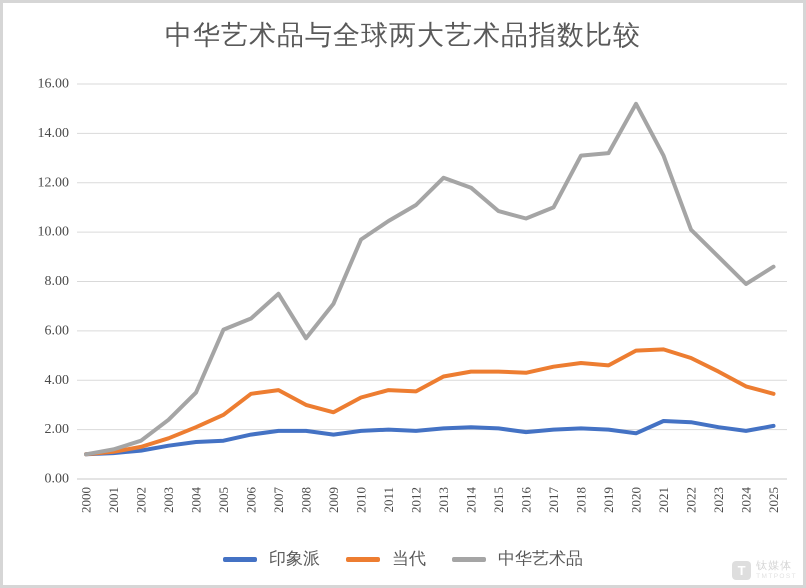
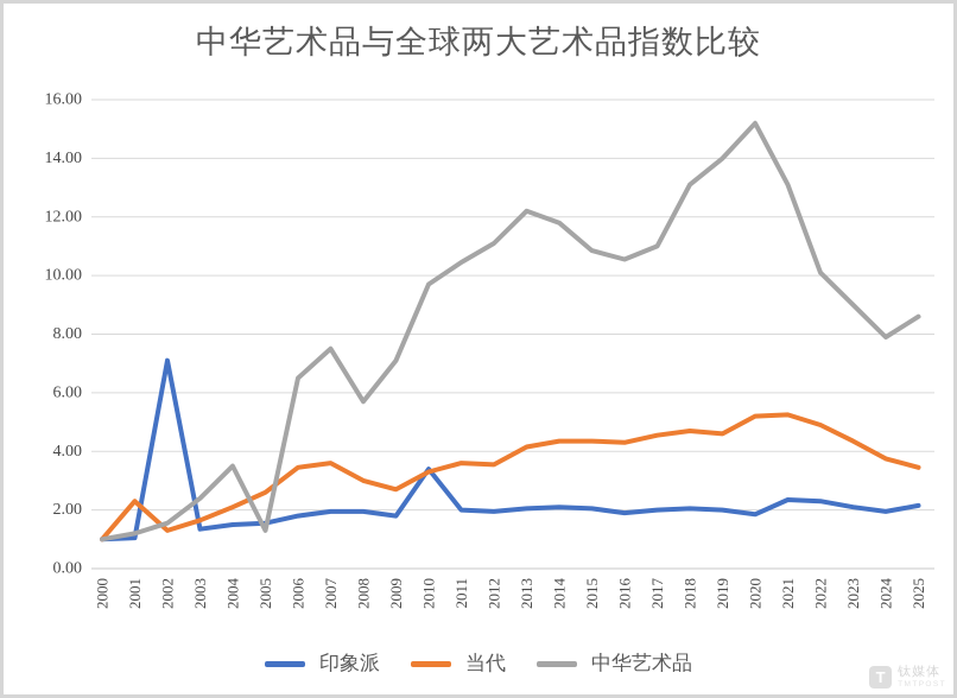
当代/2001: 1.1 -> 2.3
印象派/2002: 1.1 -> 7.1
中华艺术品/2005: 6.0 -> 1.3
印象派/2010: 1.9 -> 3.4
中华艺术品/2019: 13.2 -> 14.0
